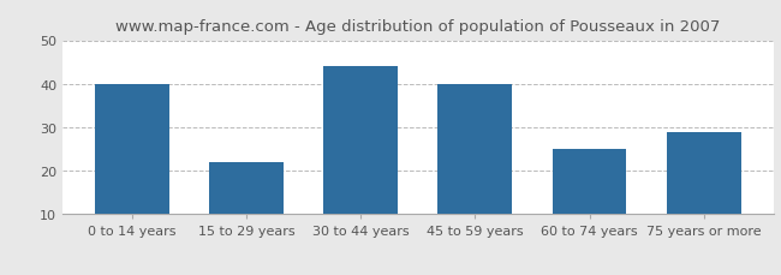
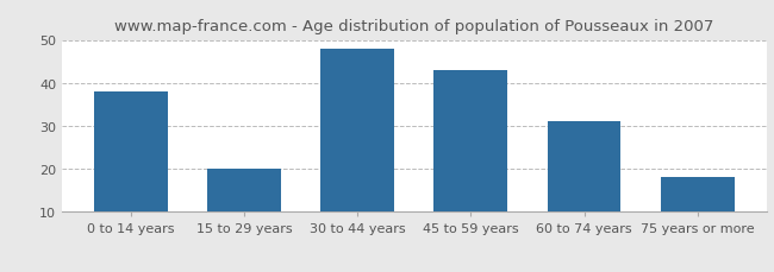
0 to 14 years: 40 -> 38
15 to 29 years: 22 -> 20
30 to 44 years: 44 -> 48
45 to 59 years: 40 -> 43
60 to 74 years: 25 -> 31
75 years or more: 29 -> 18
